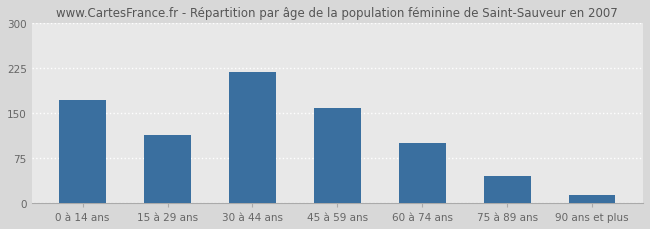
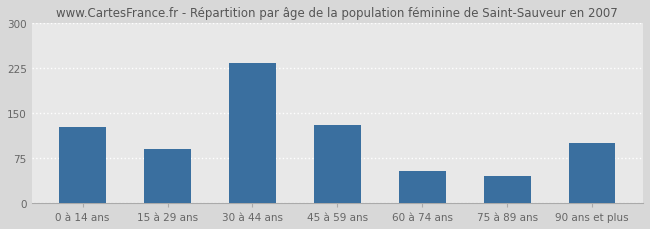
0 à 14 ans: 172 -> 126
15 à 29 ans: 113 -> 90
30 à 44 ans: 218 -> 234
45 à 59 ans: 158 -> 130
60 à 74 ans: 100 -> 54
90 ans et plus: 13 -> 100
